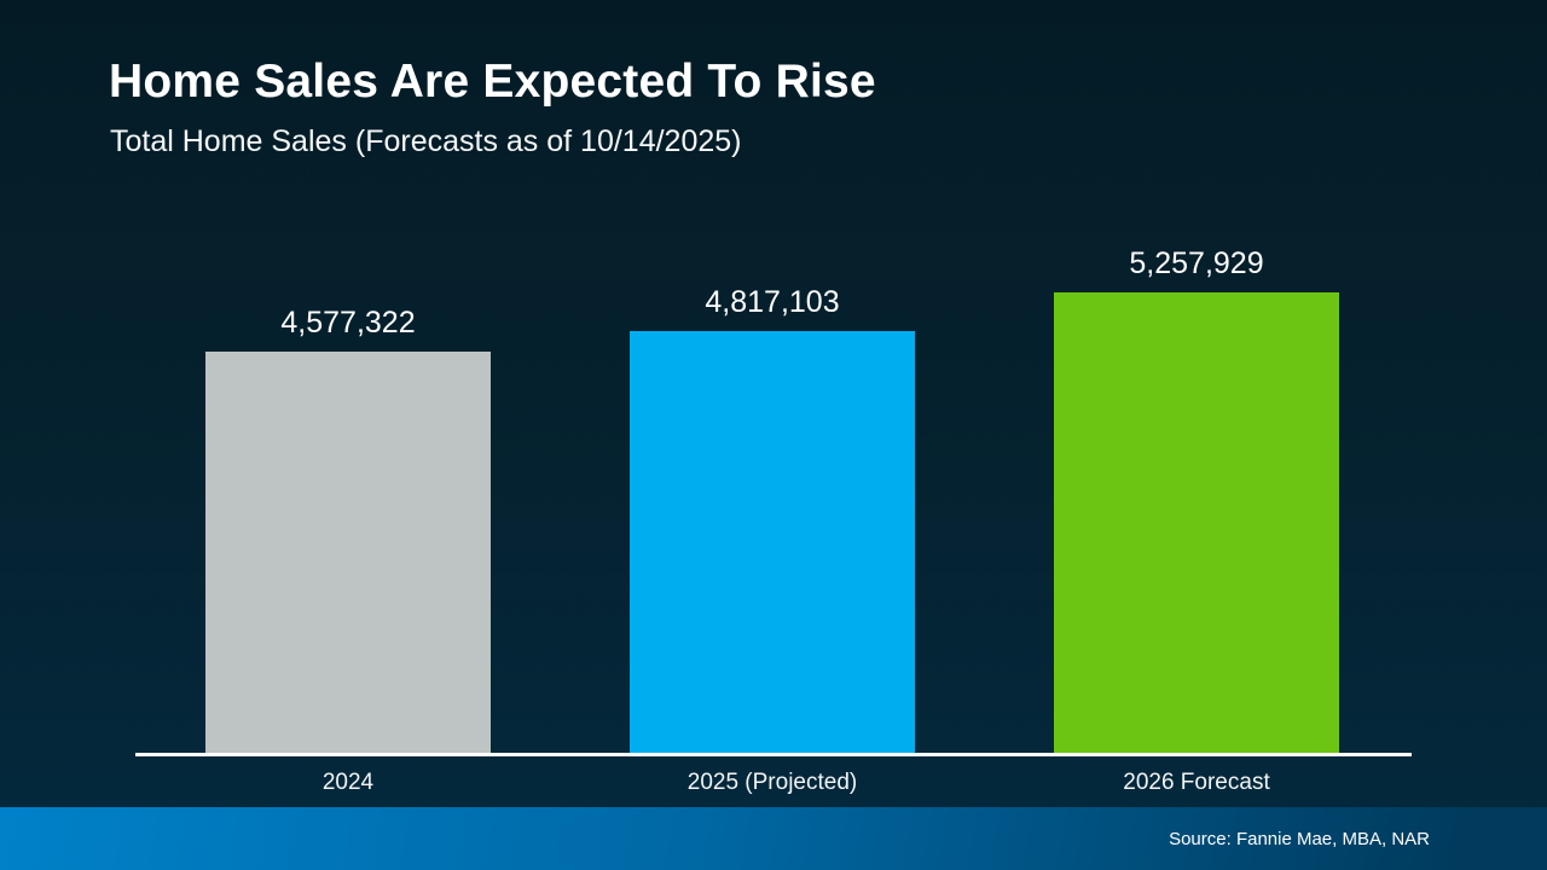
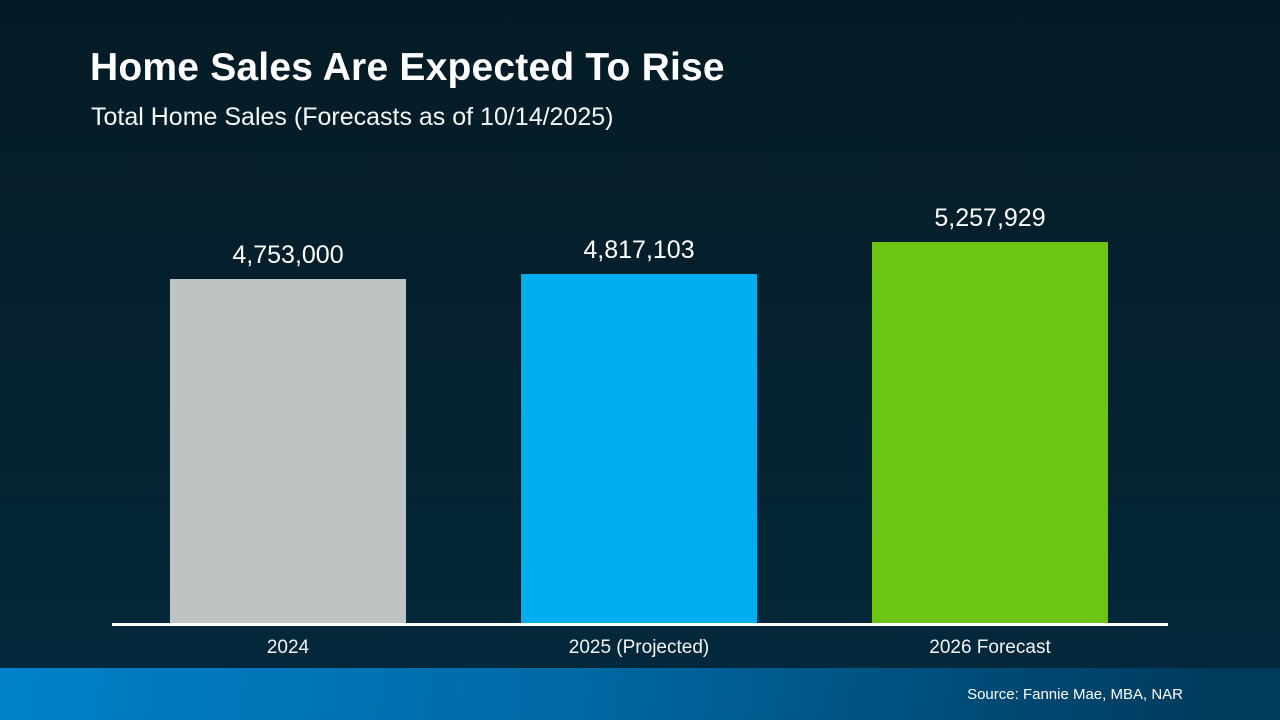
2024: 4,577,322 -> 4,753,000
